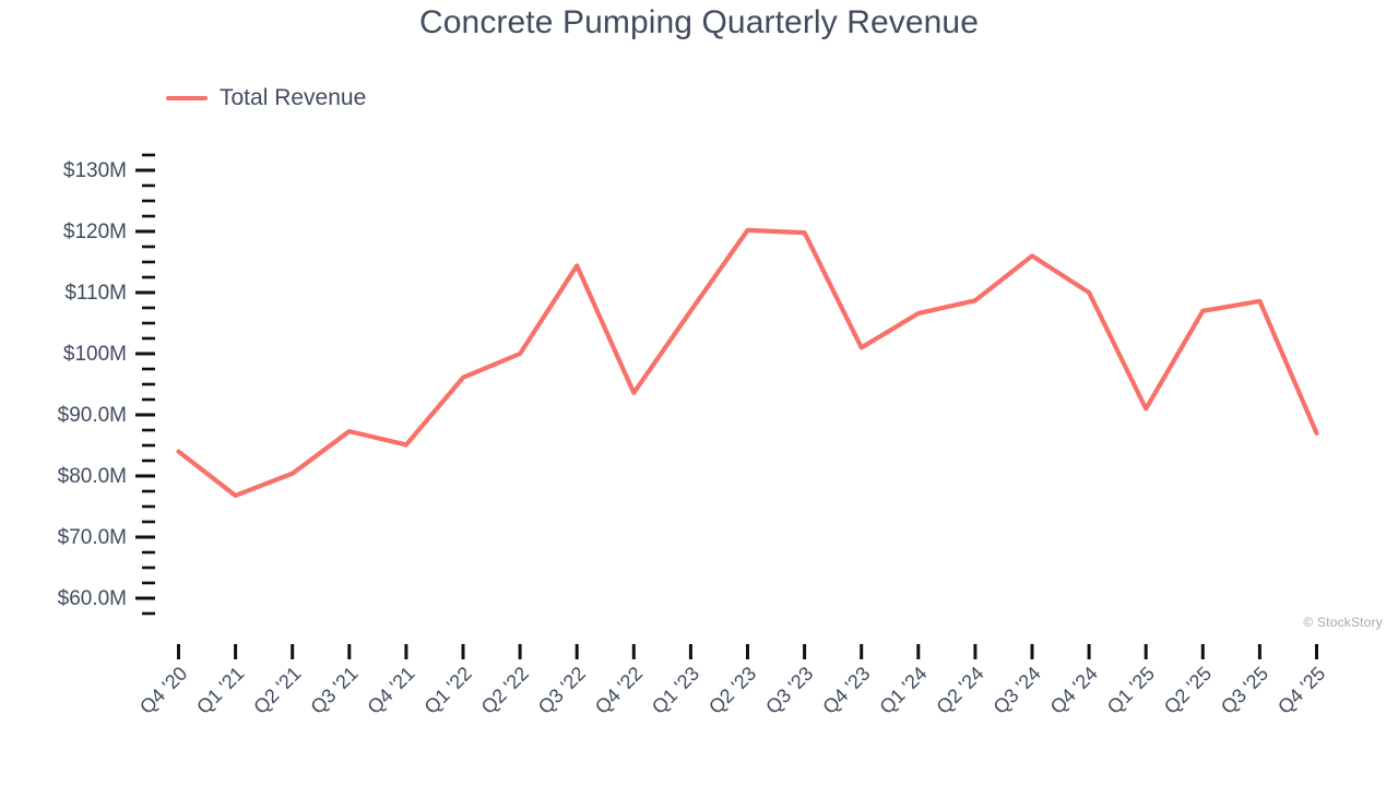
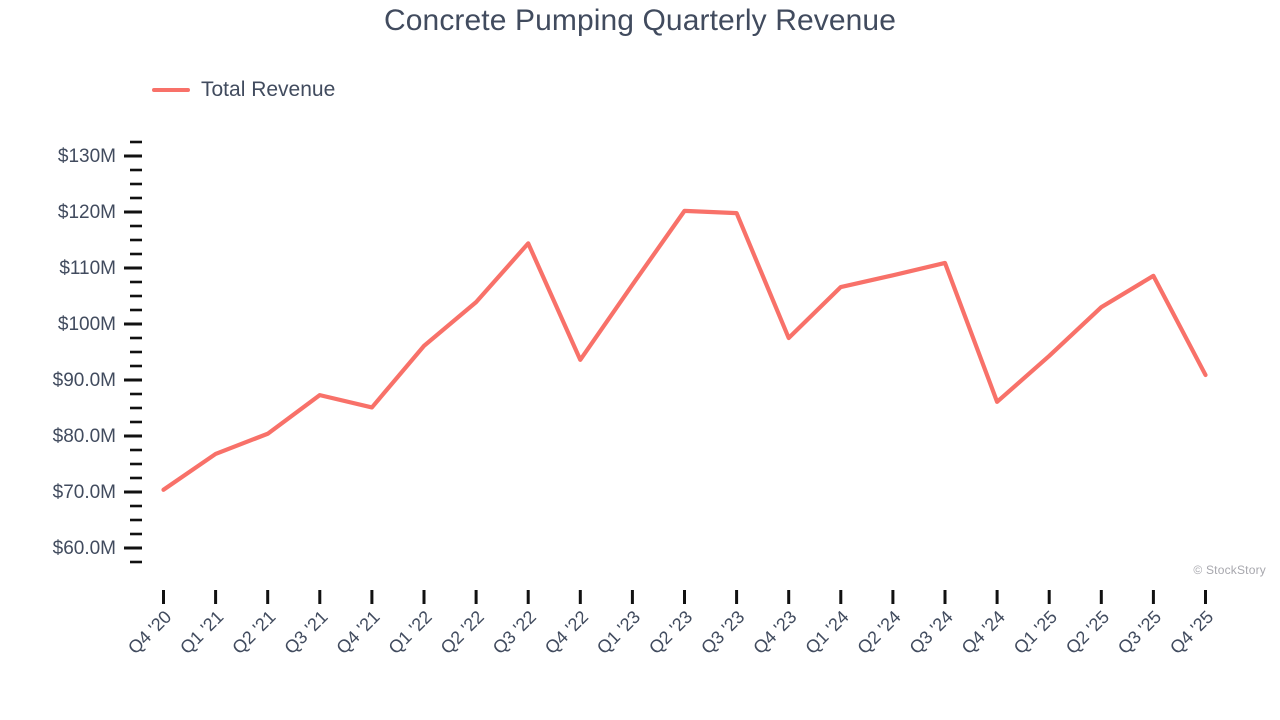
Q4 '20: $84M -> $70M
Q2 '22: $100M -> $104M
Q4 '23: $101M -> $98M
Q3 '24: $116M -> $111M
Q4 '24: $110M -> $86M
Q1 '25: $91M -> $94M
Q2 '25: $107M -> $103M
Q4 '25: $87M -> $91M
